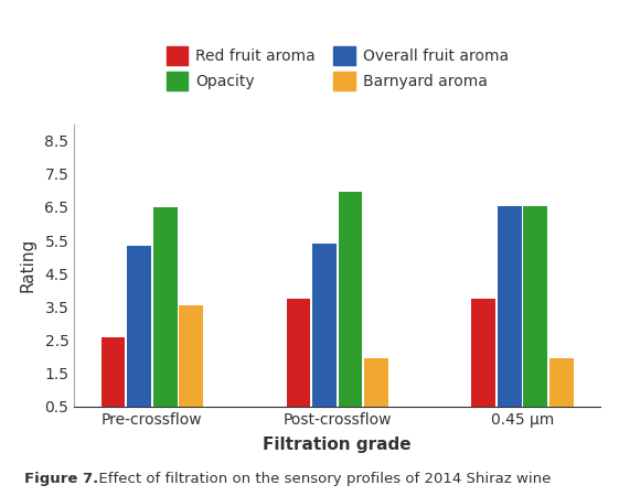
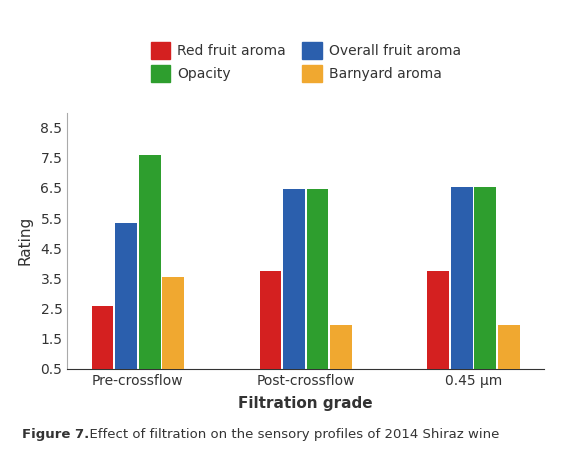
Opacity/Pre-crossflow: 6.50 -> 7.60
Overall fruit aroma/Post-crossflow: 5.40 -> 6.47
Opacity/Post-crossflow: 6.95 -> 6.47
